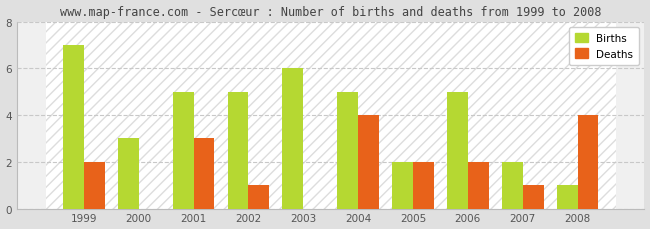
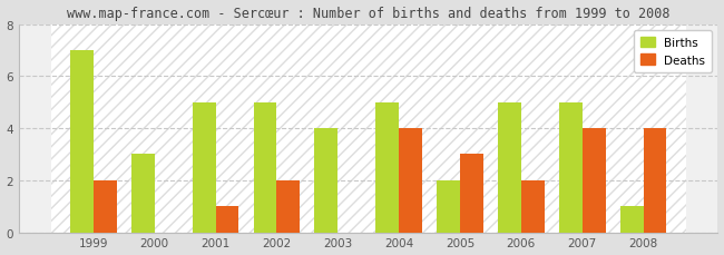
Deaths/2001: 3 -> 1
Deaths/2002: 1 -> 2
Births/2003: 6 -> 4
Deaths/2005: 2 -> 3
Births/2007: 2 -> 5
Deaths/2007: 1 -> 4
